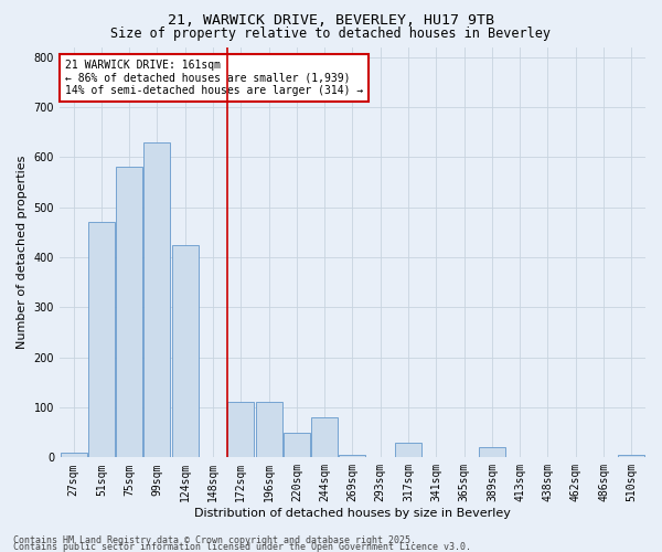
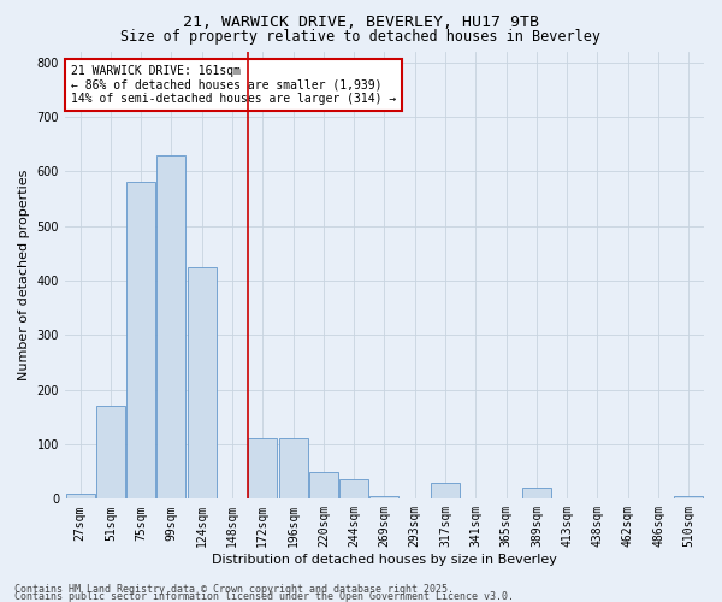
51sqm: 470 -> 170
244sqm: 80 -> 35
